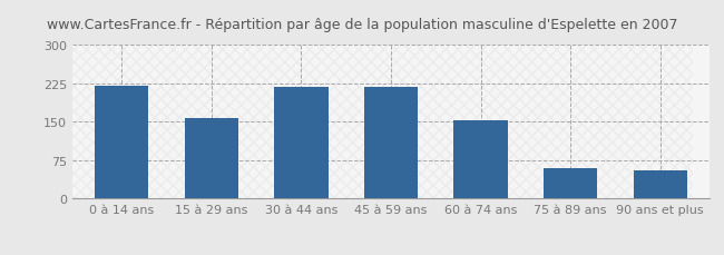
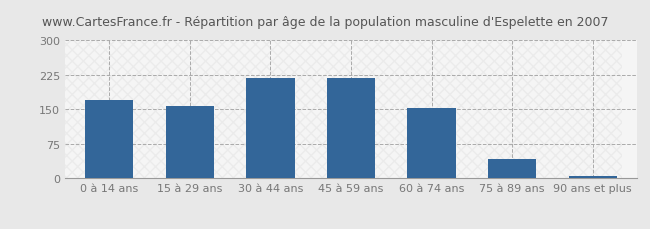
0 à 14 ans: 220 -> 170
75 à 89 ans: 60 -> 43
90 ans et plus: 55 -> 5
